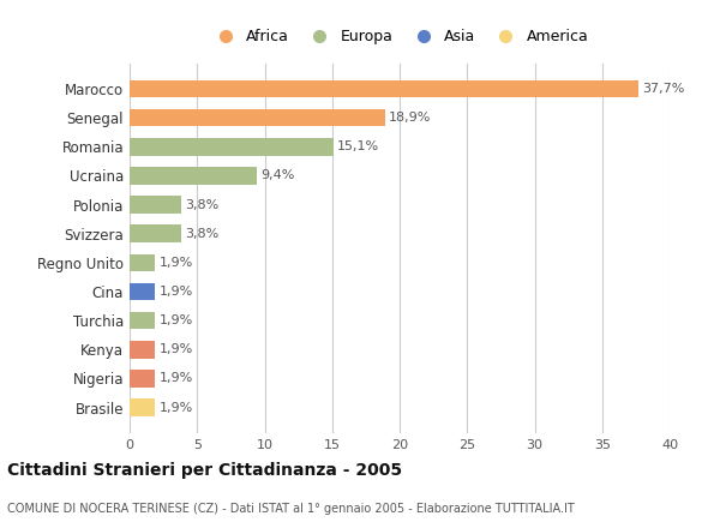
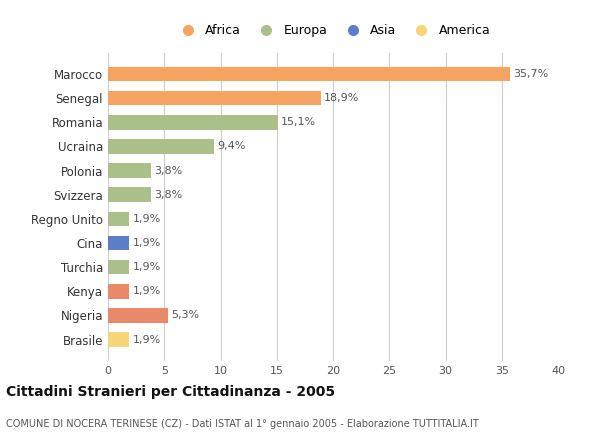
Marocco: 37,7% -> 35,7%
Nigeria: 1,9% -> 5,3%
